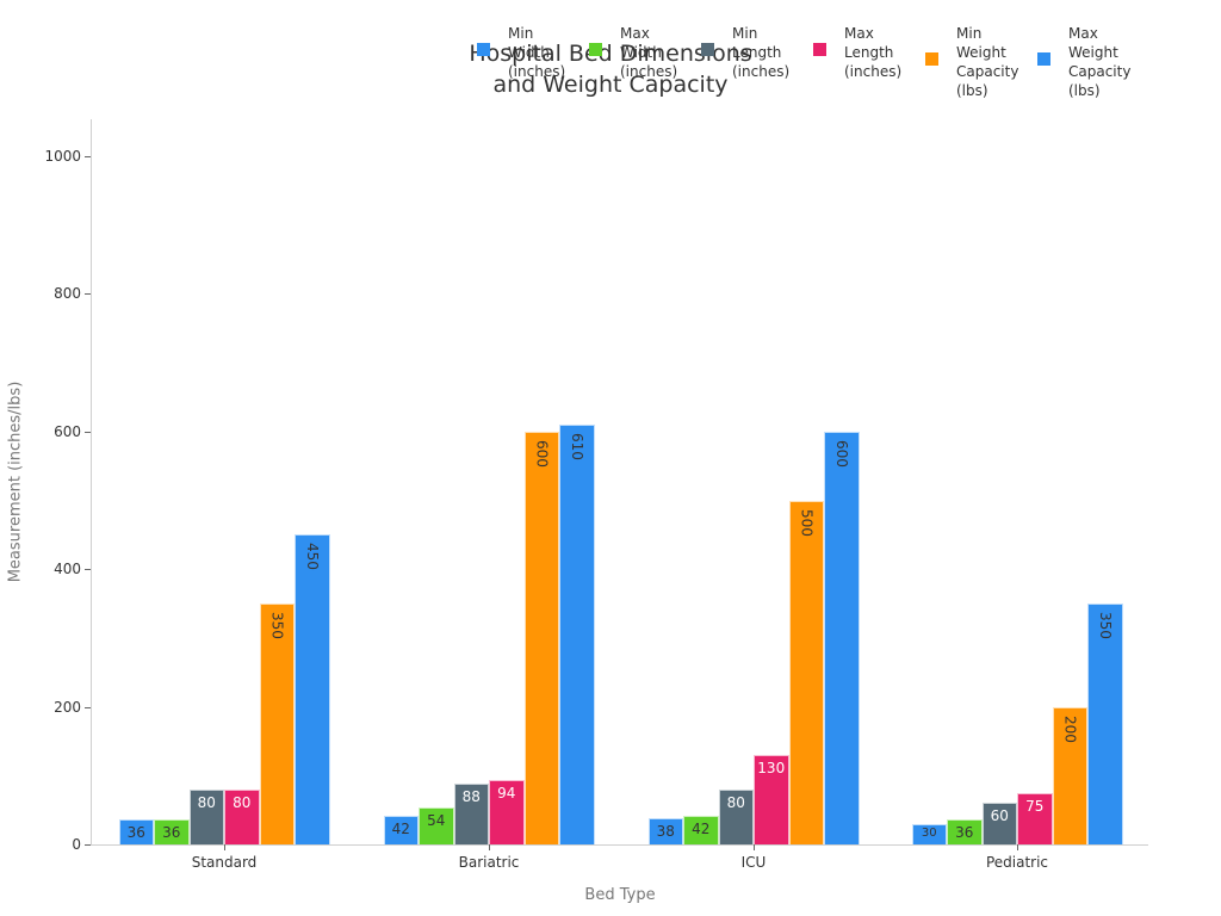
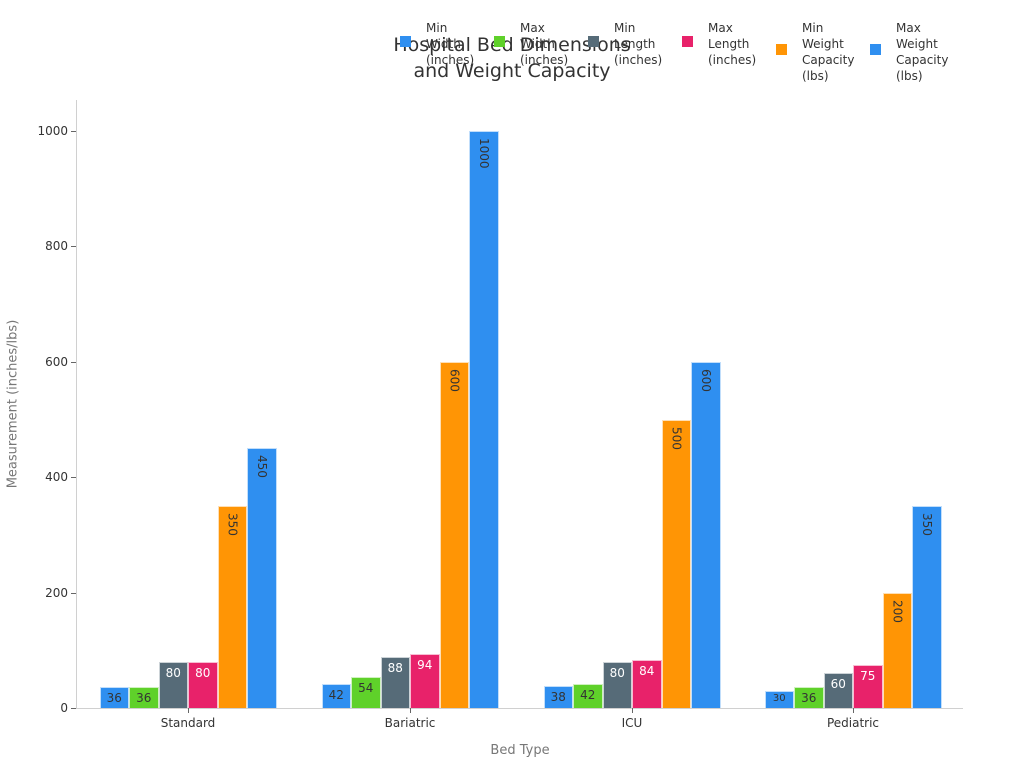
Max Weight Capacity (lbs)/Bariatric: 610 -> 1000
Max Length (inches)/ICU: 130 -> 84
